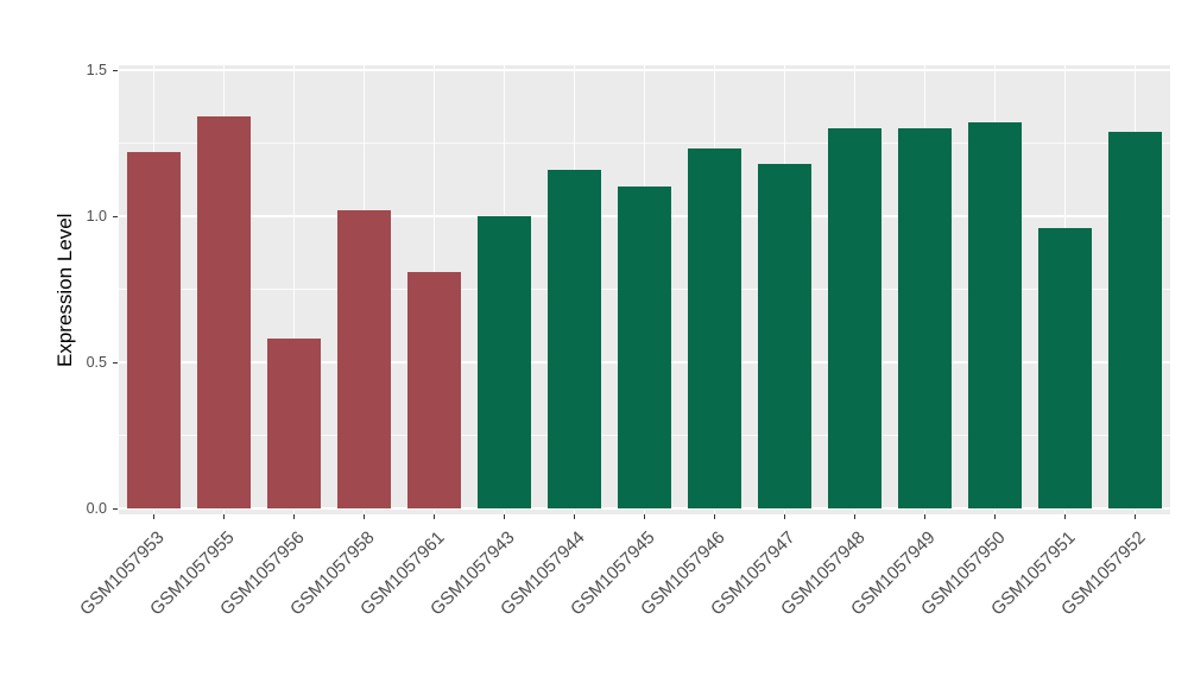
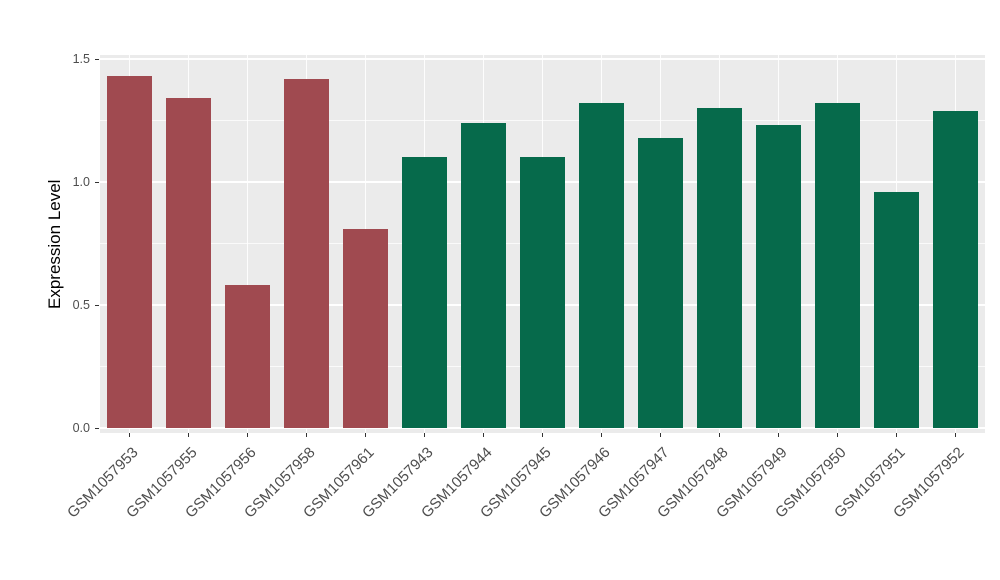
GSM1057953: 1.22 -> 1.43
GSM1057958: 1.02 -> 1.42
GSM1057943: 1.00 -> 1.10
GSM1057944: 1.16 -> 1.24
GSM1057946: 1.23 -> 1.32
GSM1057949: 1.30 -> 1.23
